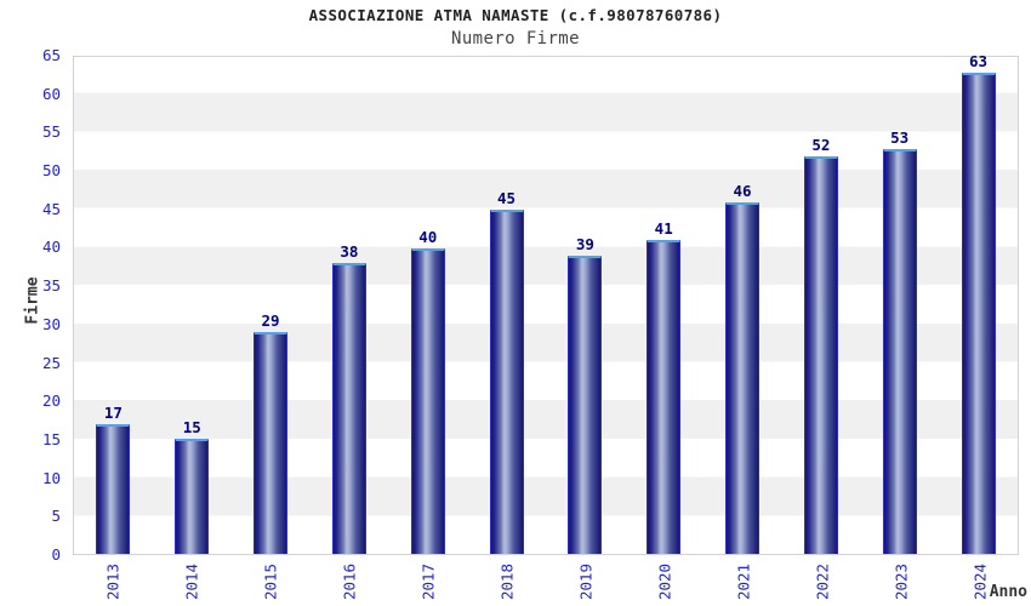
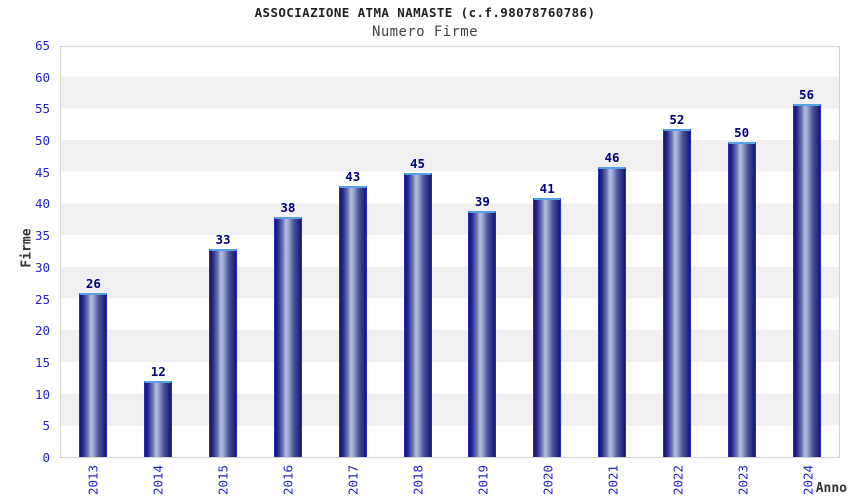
2013: 17 -> 26
2014: 15 -> 12
2015: 29 -> 33
2017: 40 -> 43
2023: 53 -> 50
2024: 63 -> 56
